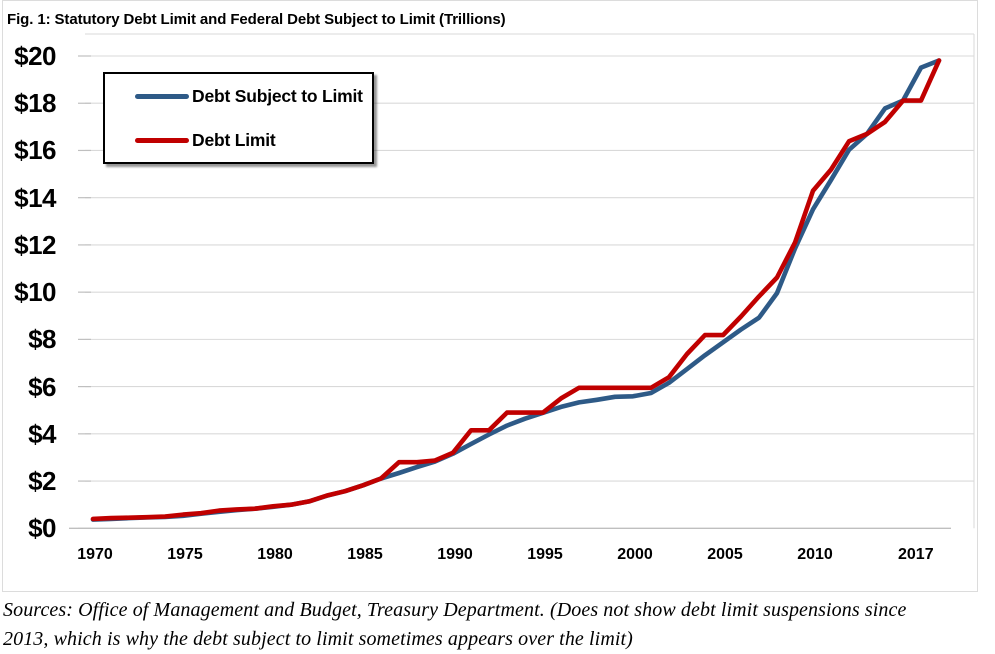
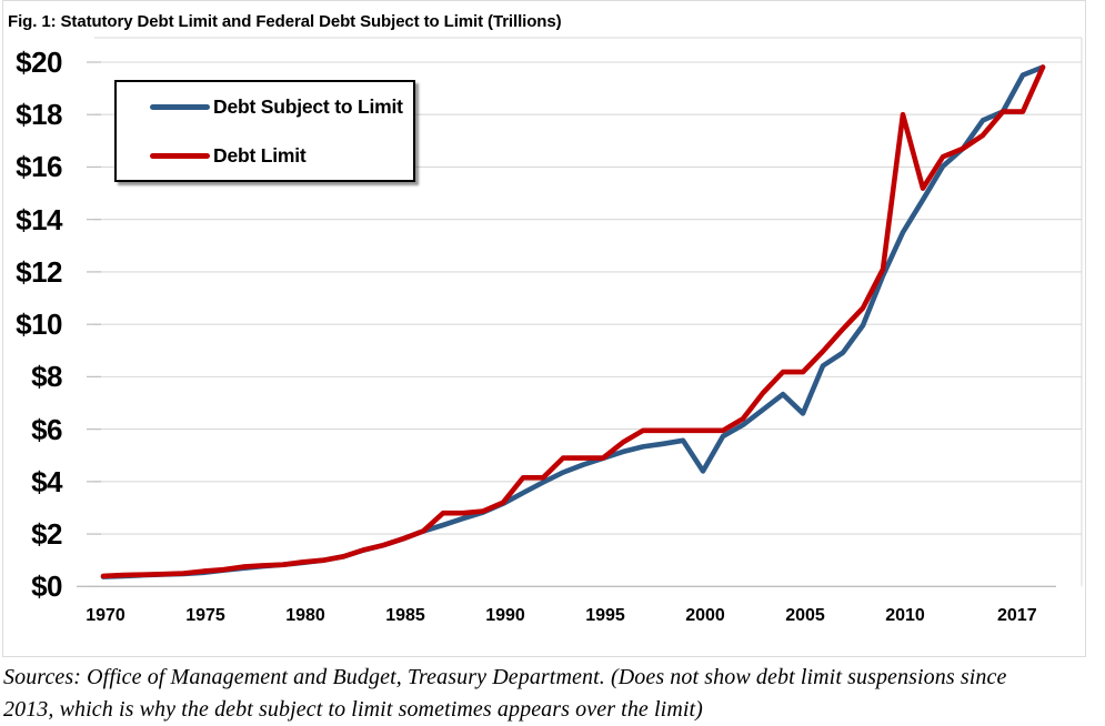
Debt Subject to Limit/2000: $5.6 -> $4.4
Debt Subject to Limit/2005: $7.9 -> $6.6
Debt Limit/2010: $14.3 -> $18.0
